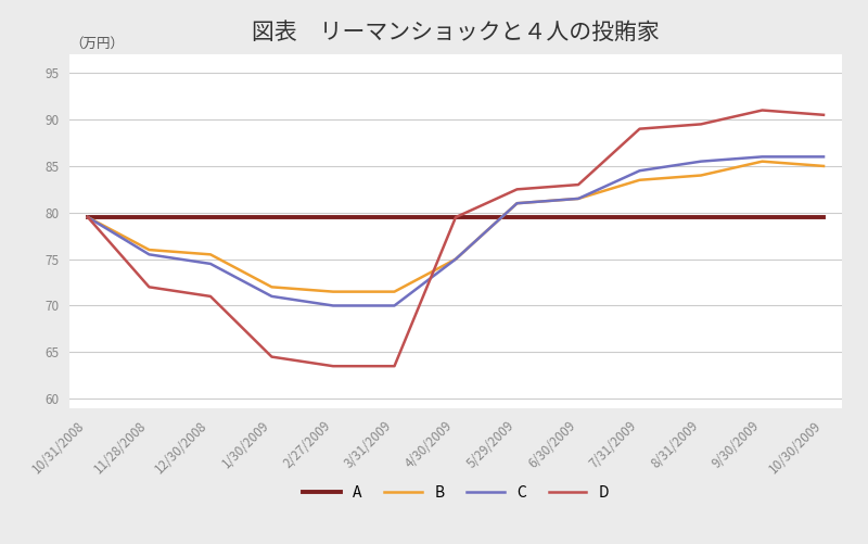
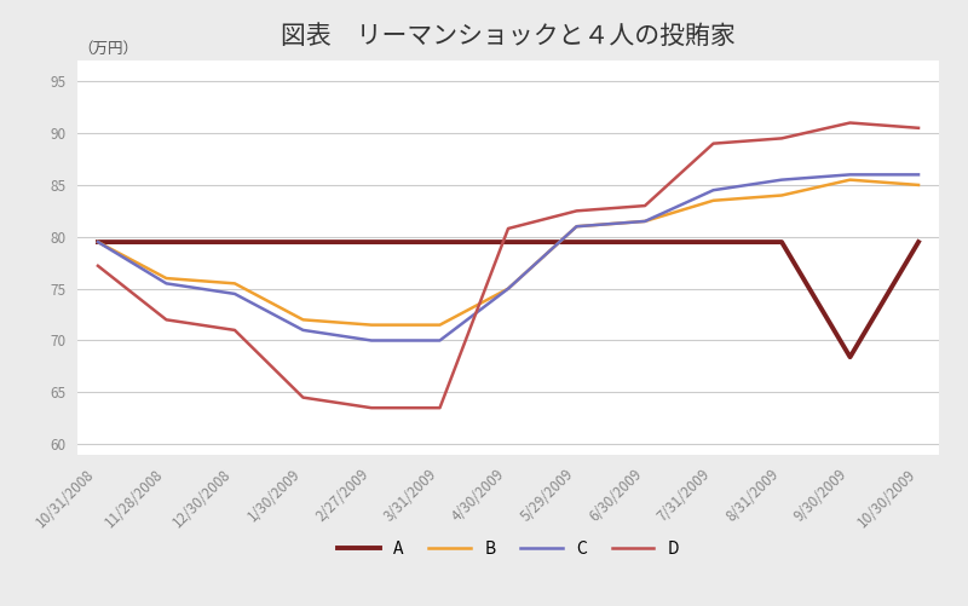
D/10/31/2008: 79.5 -> 77.2
D/4/30/2009: 79.5 -> 80.8
A/9/30/2009: 79.5 -> 68.4
